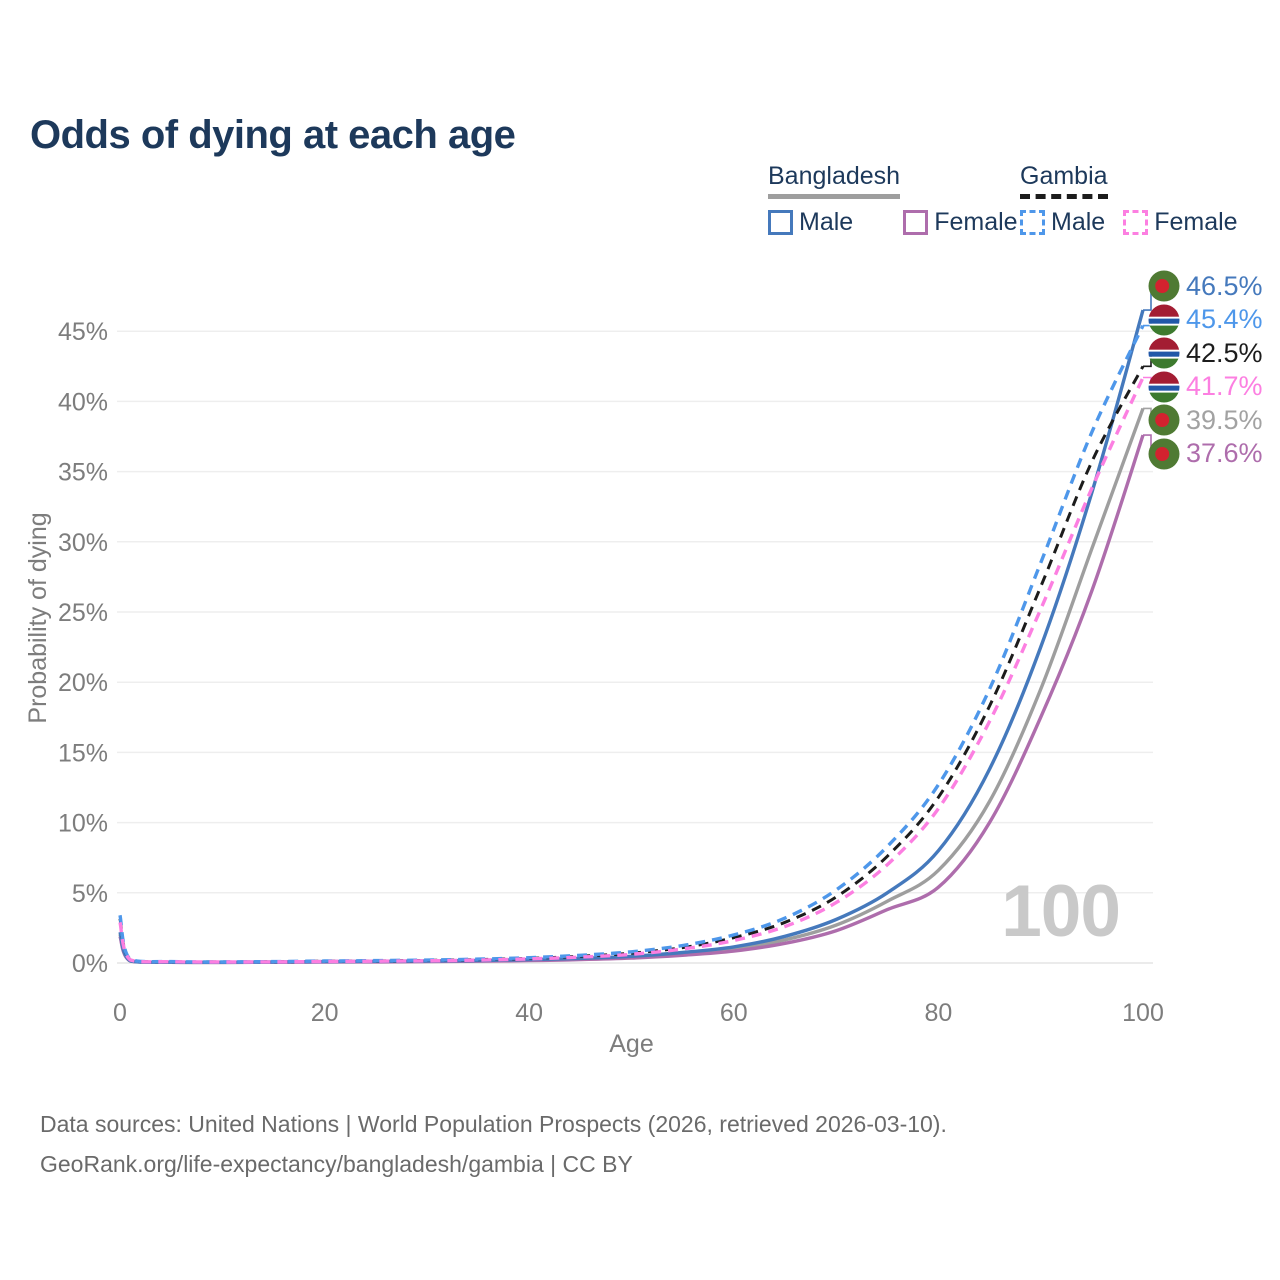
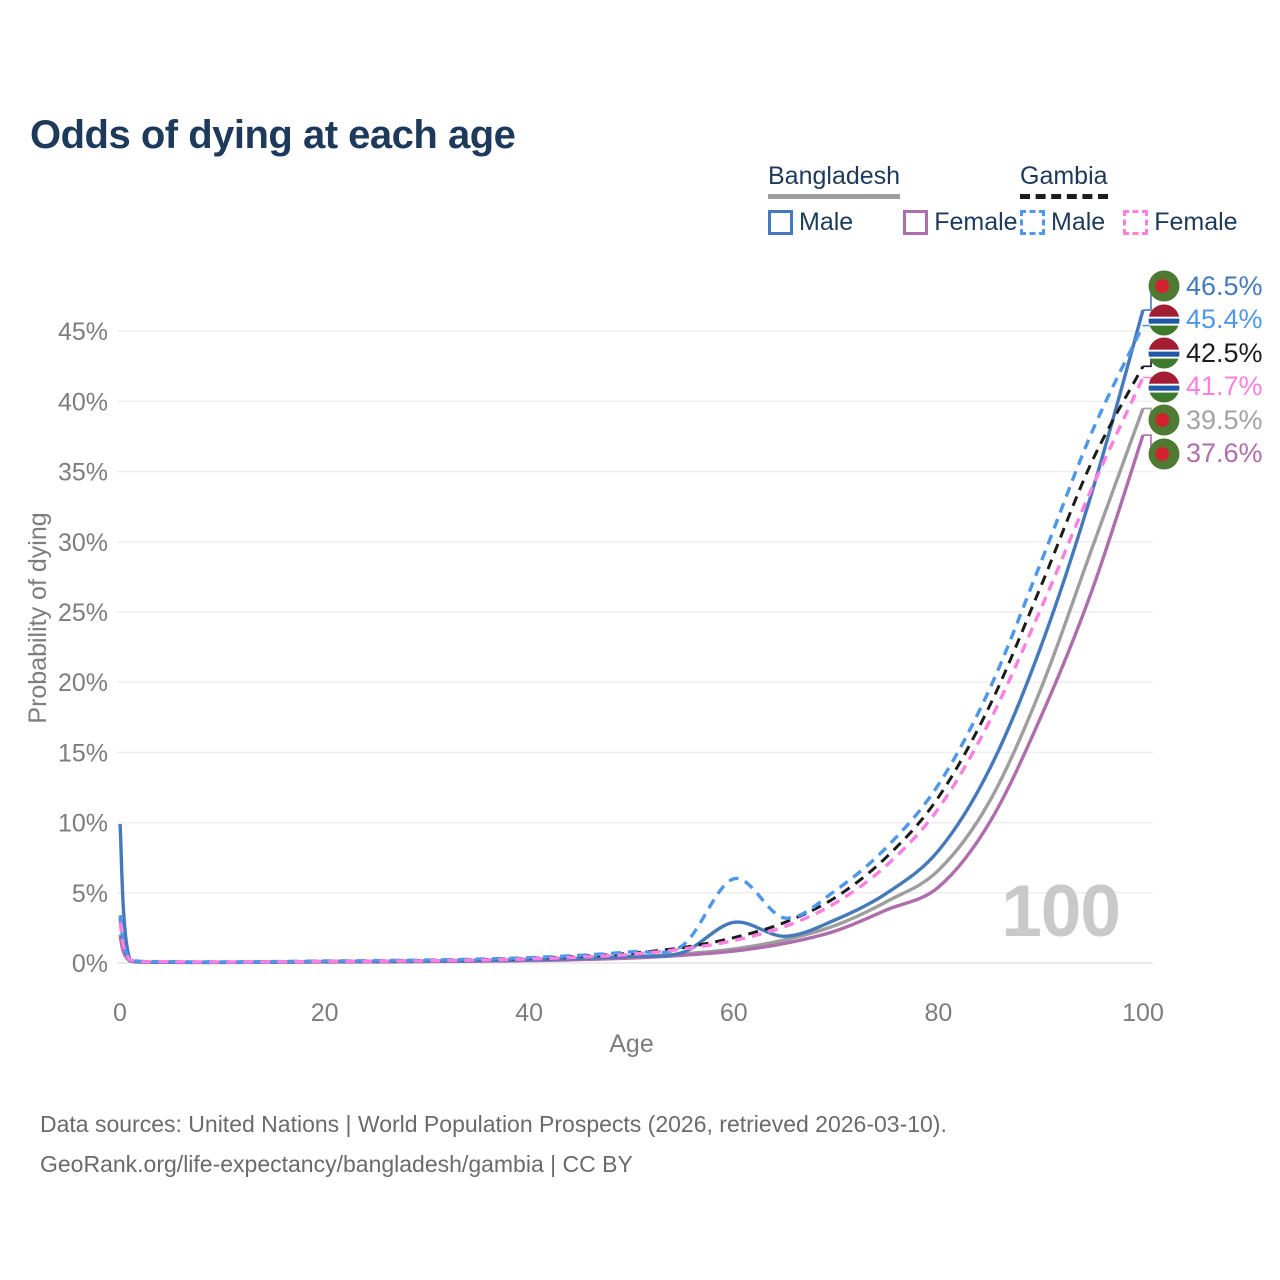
Bangladesh Male/0: 2.2% -> 9.9%
Bangladesh Male/60: 1.1% -> 2.9%
Gambia Male/60: 2.0% -> 6.0%
